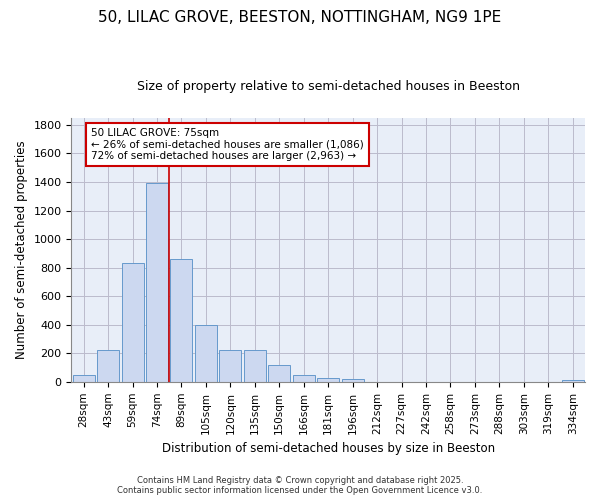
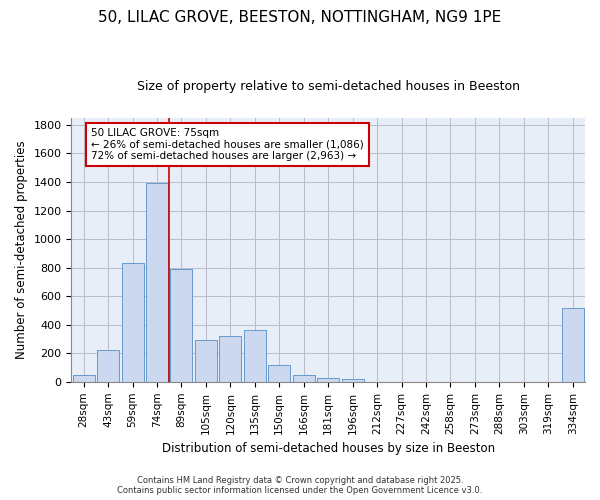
89sqm: 860 -> 790
105sqm: 400 -> 290
120sqm: 220 -> 320
135sqm: 220 -> 360
334sqm: 20 -> 520
